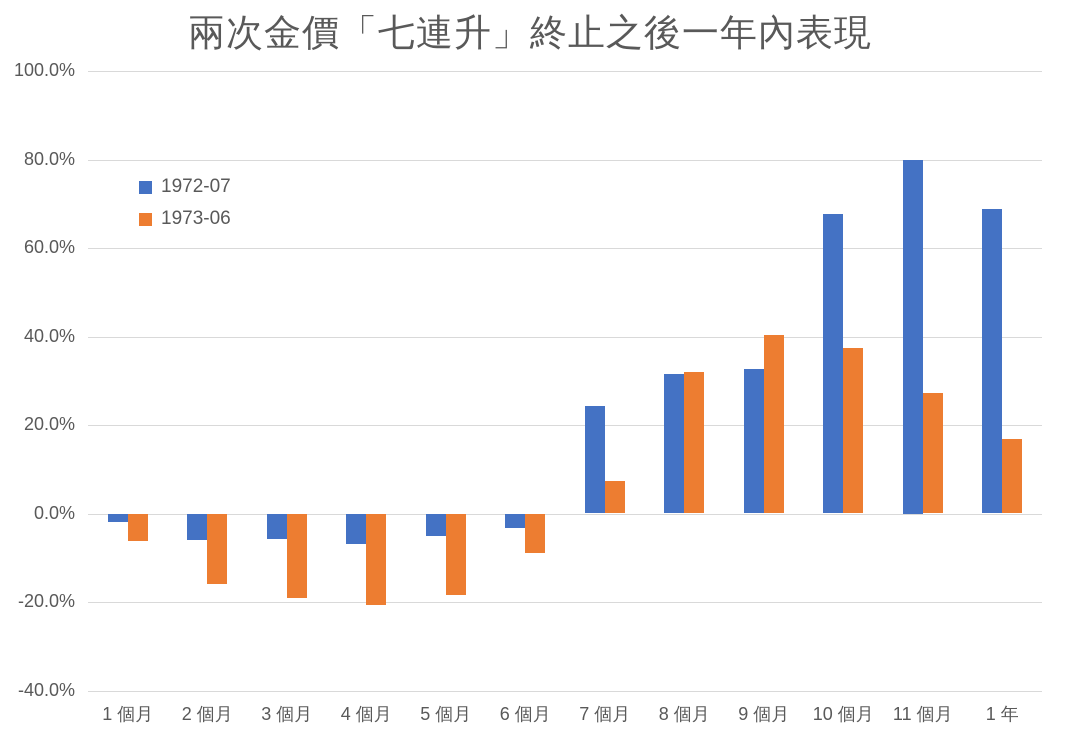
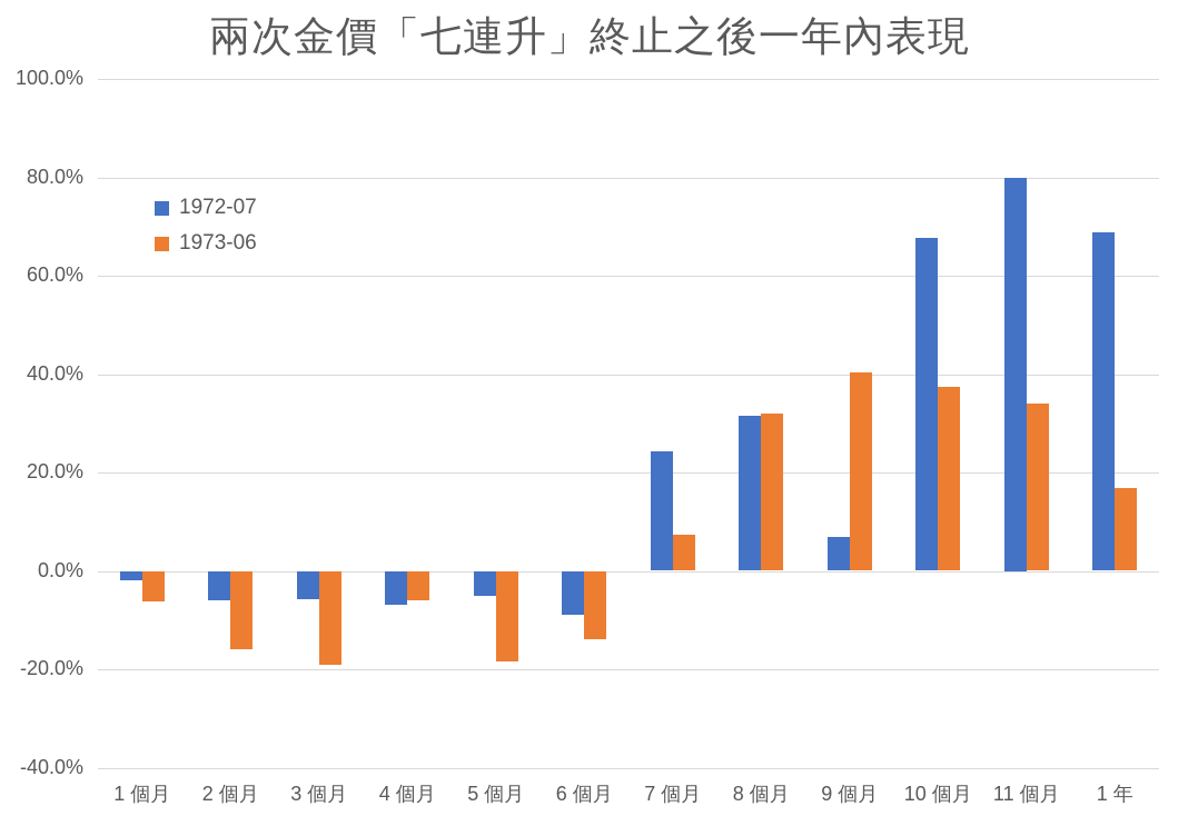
1973-06/4 個月: -21% -> -6%
1972-07/6 個月: -3% -> -9%
1973-06/6 個月: -9% -> -14%
1972-07/9 個月: 33% -> 7%
1973-06/11 個月: 27% -> 34%
